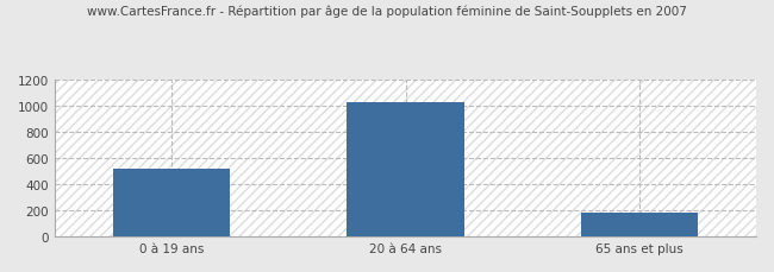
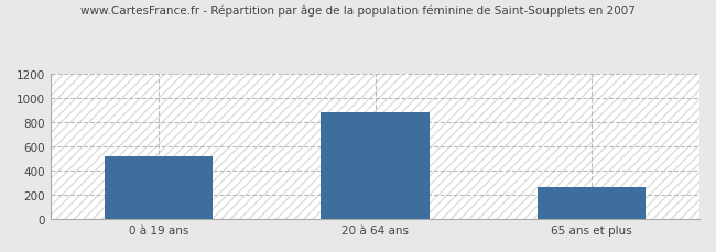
20 à 64 ans: 1020 -> 880
65 ans et plus: 180 -> 260
